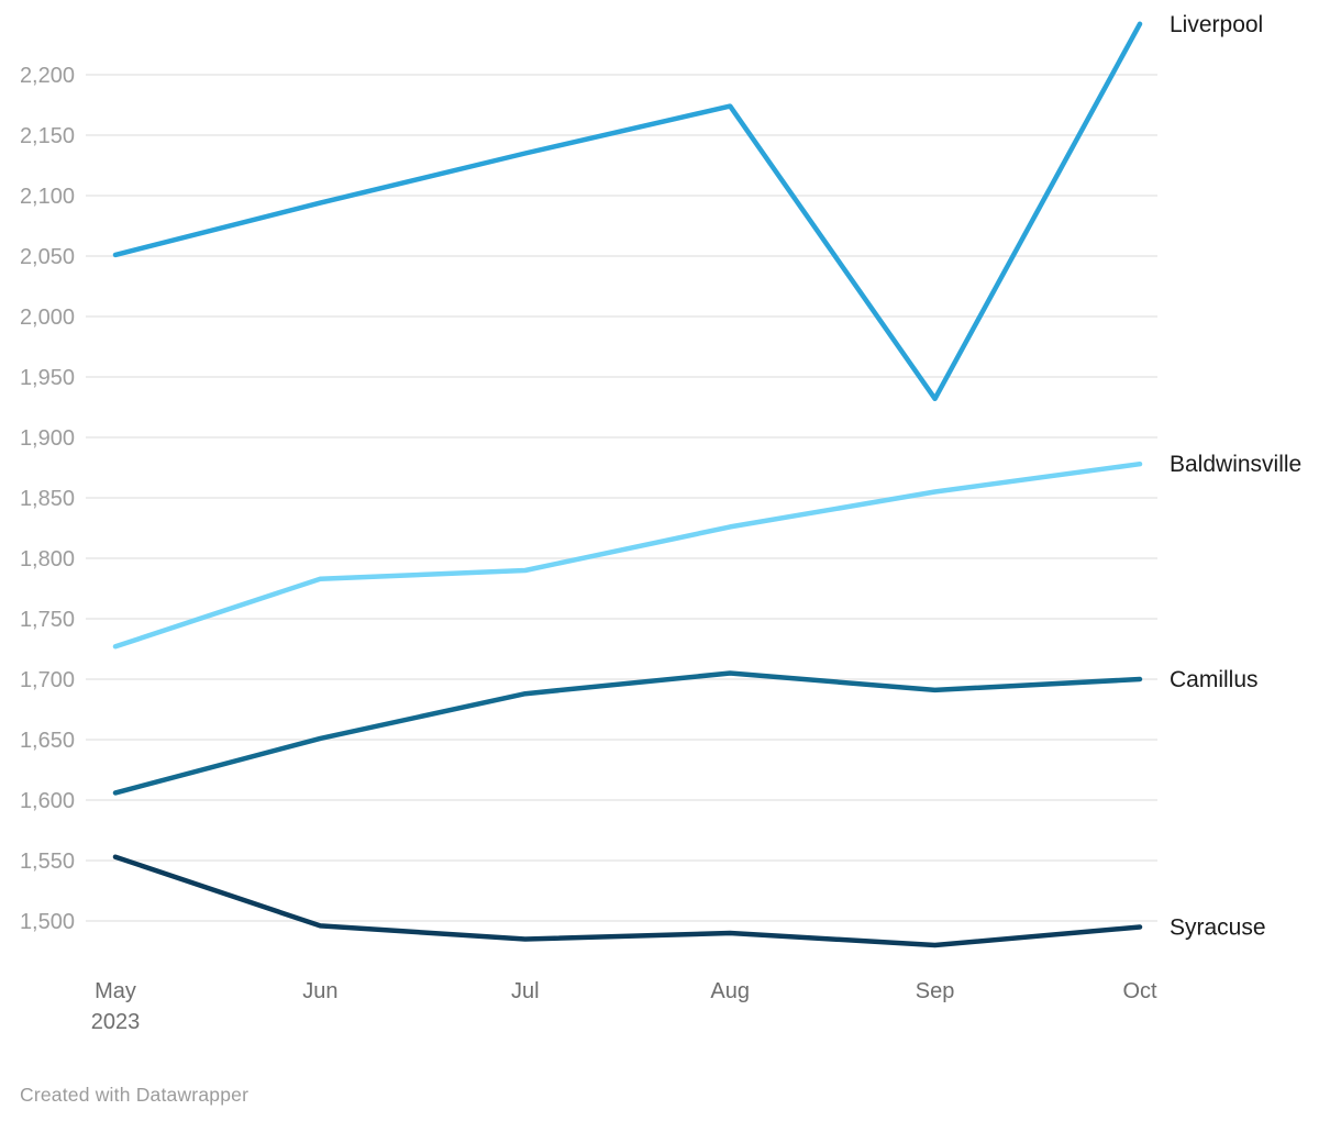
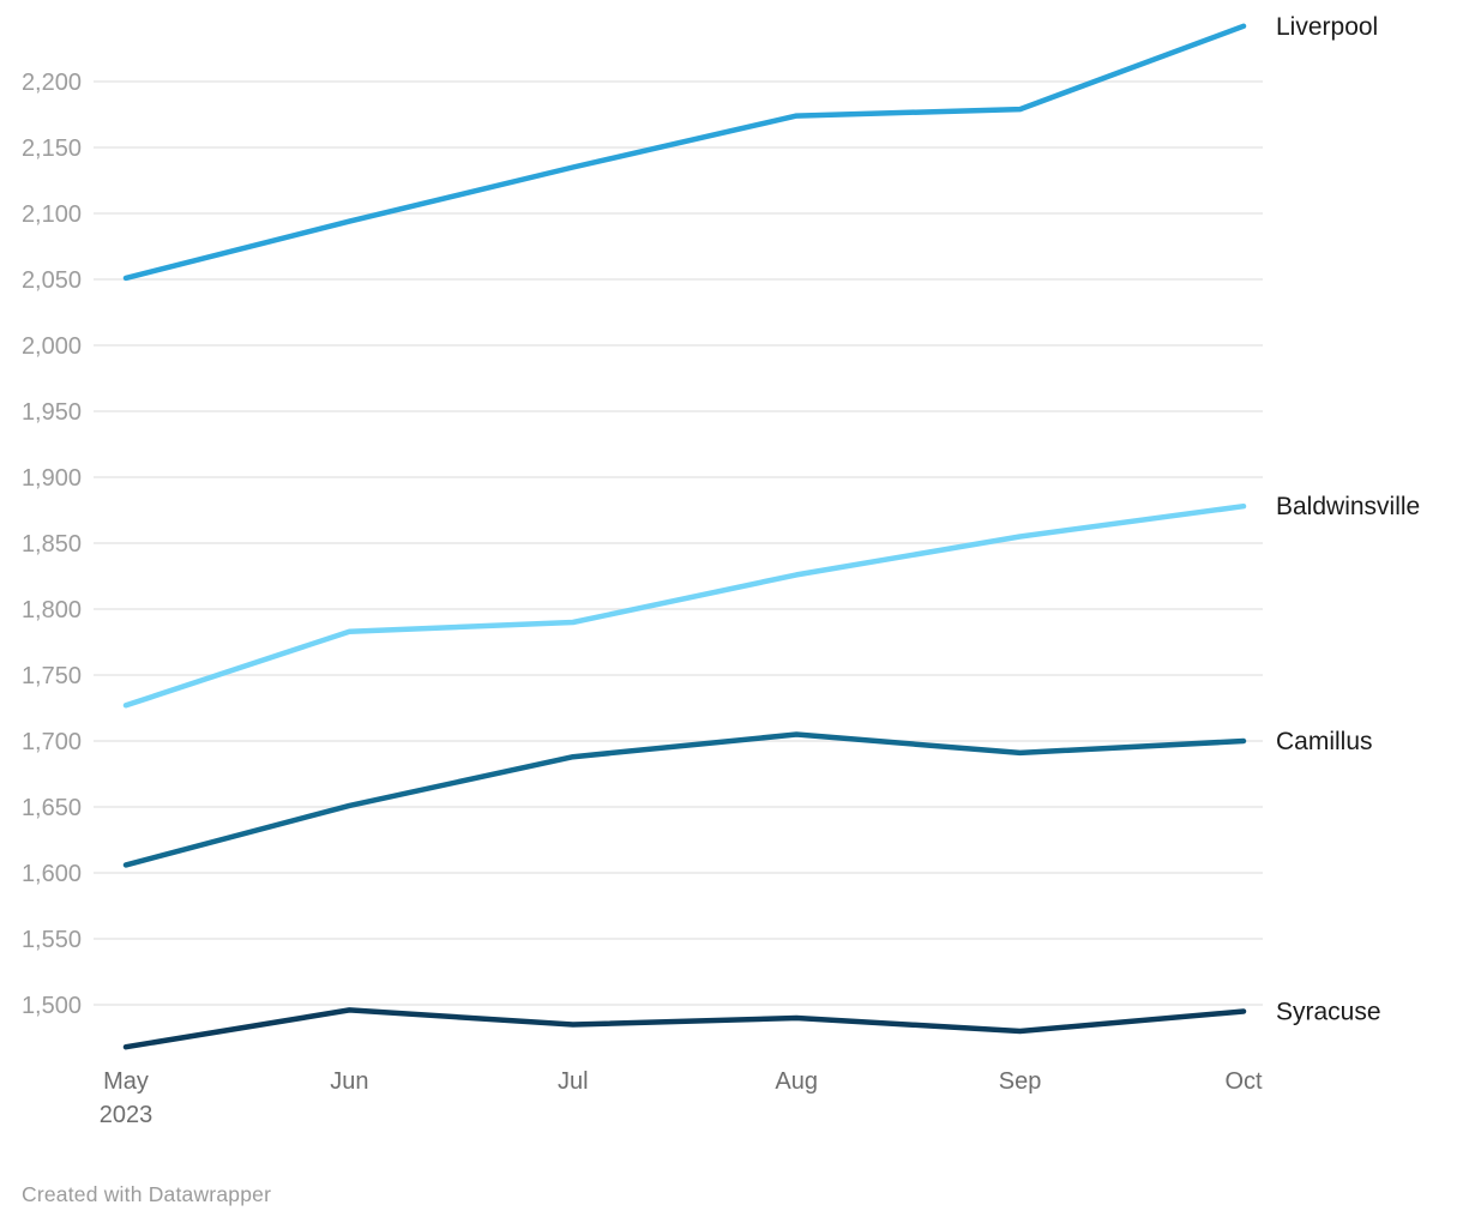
Syracuse/May 2023: 1553 -> 1468
Liverpool/Sep: 1932 -> 2179
